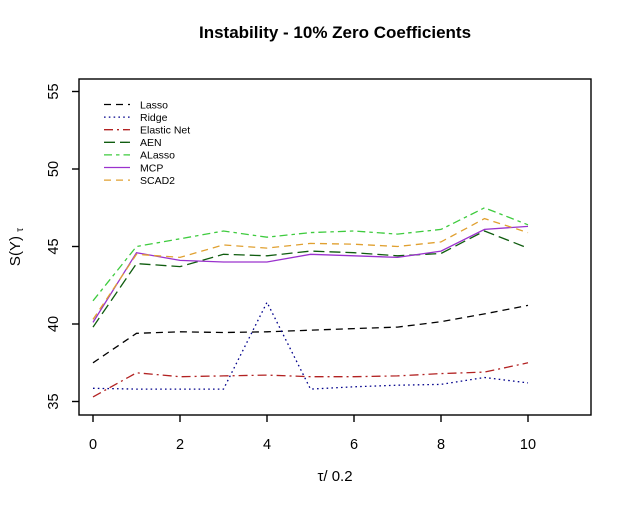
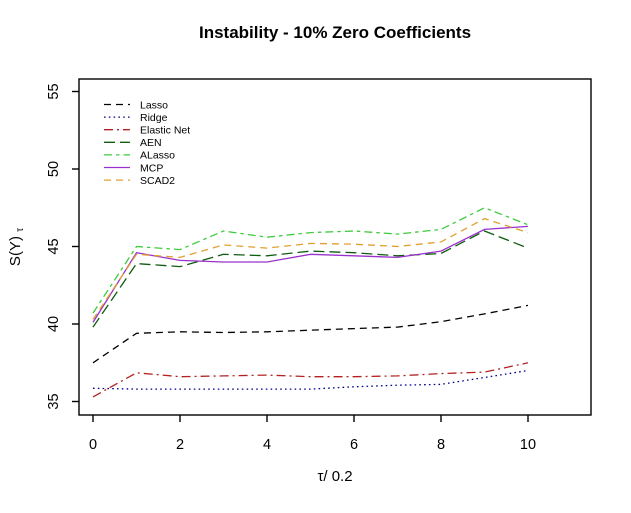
ALasso/0: 41.5 -> 40.7
ALasso/2: 45.5 -> 44.8
Ridge/4: 41.4 -> 35.8
Ridge/10: 36.2 -> 37.0
